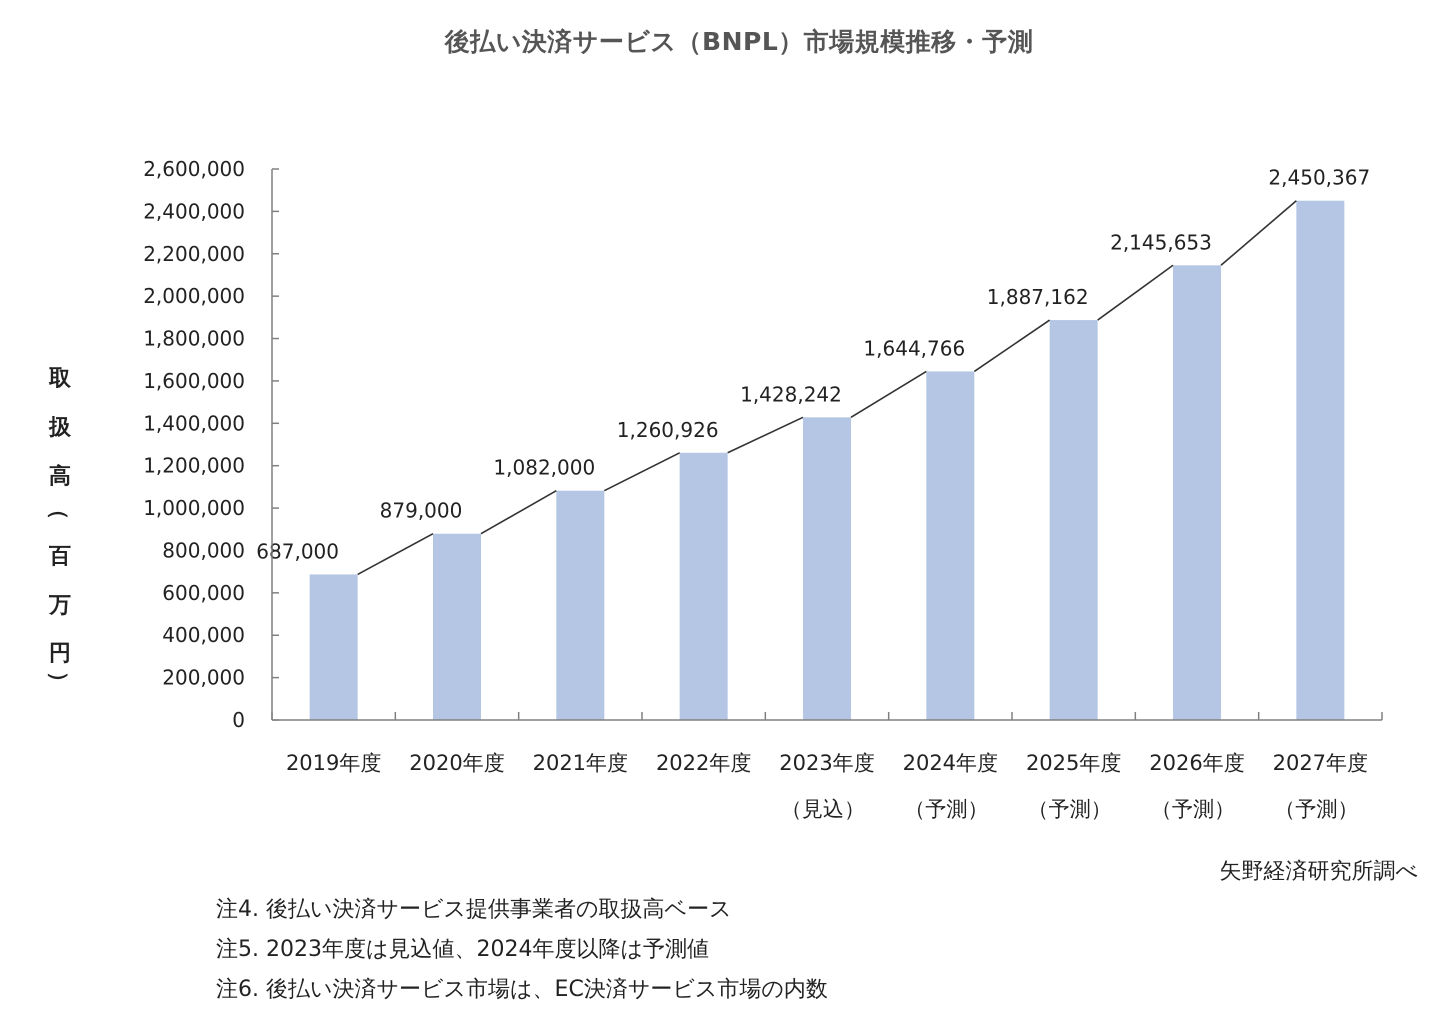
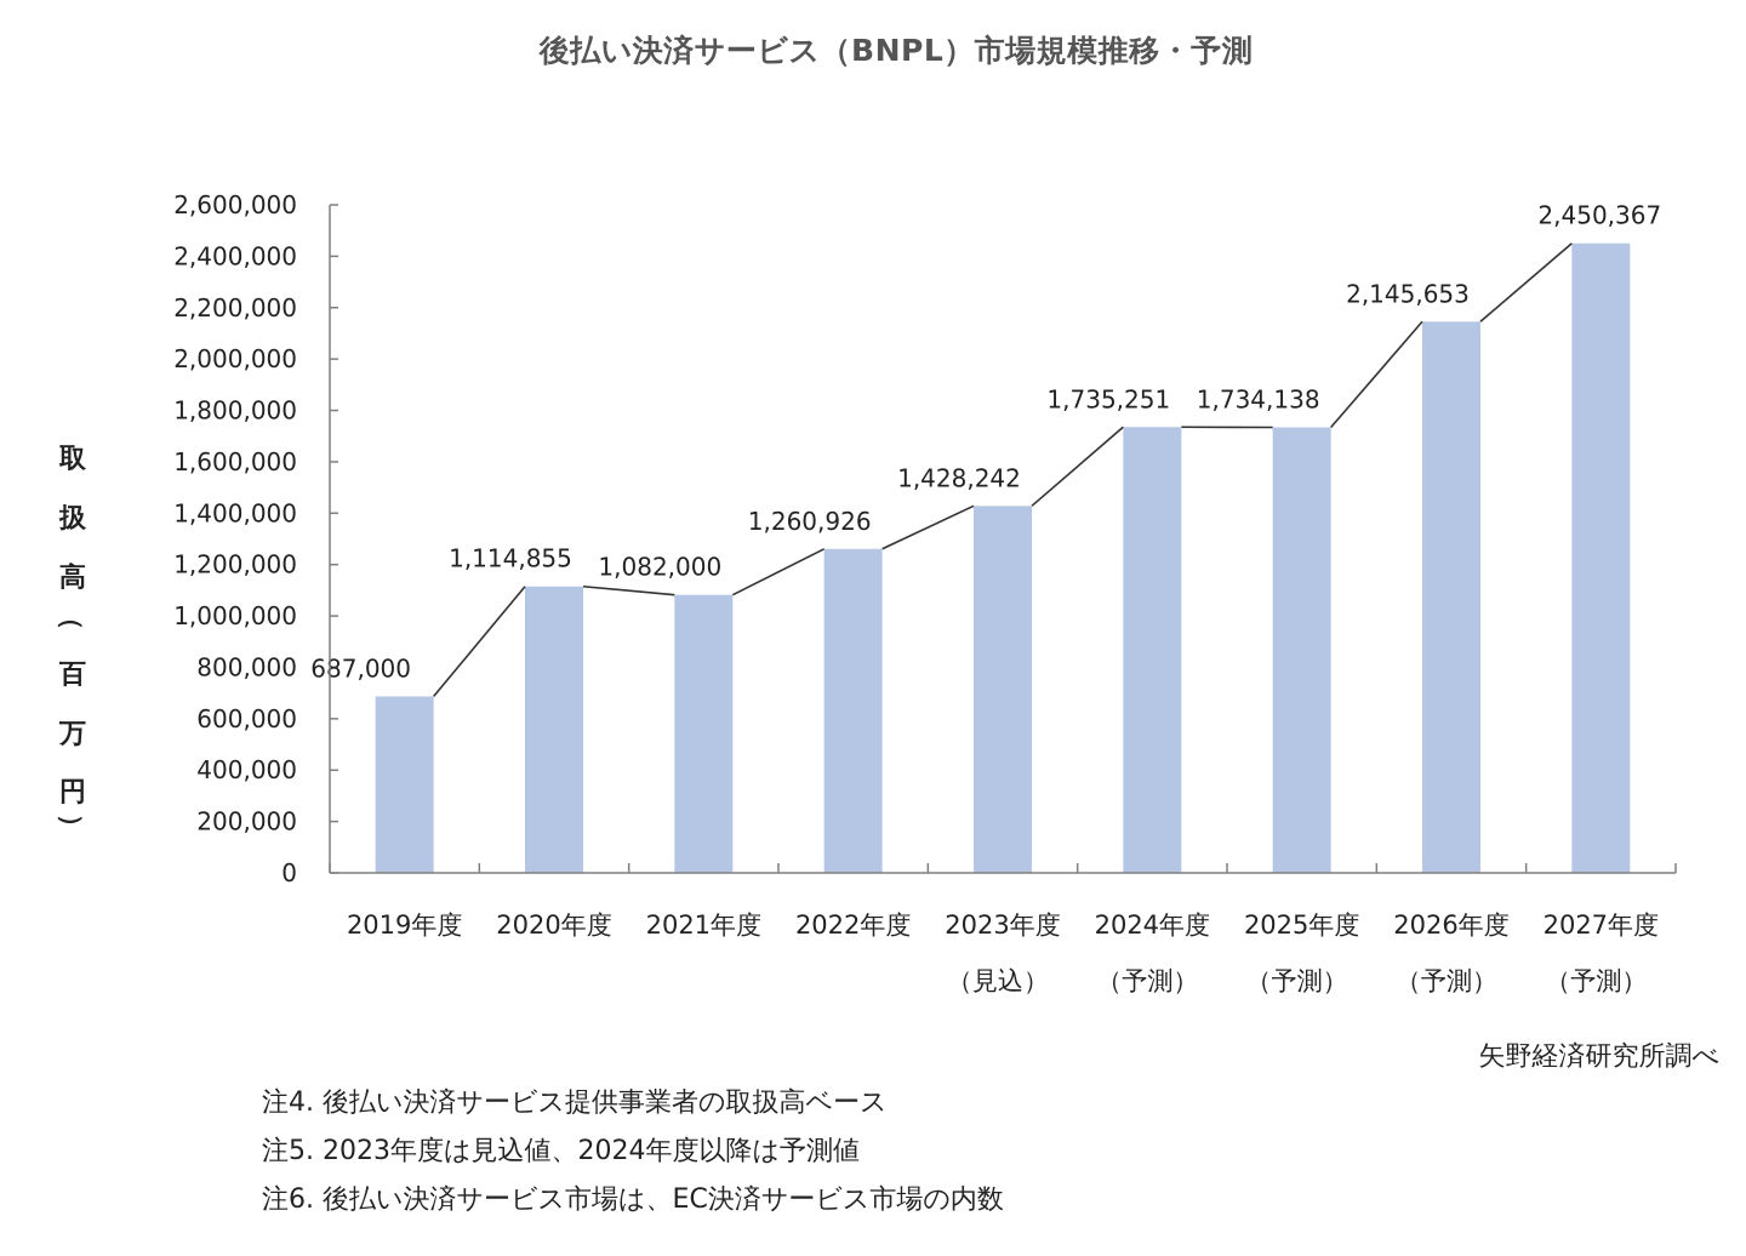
2020年度: 879,000 -> 1,114,855
2024年度: 1,644,766 -> 1,735,251
2025年度: 1,887,162 -> 1,734,138
